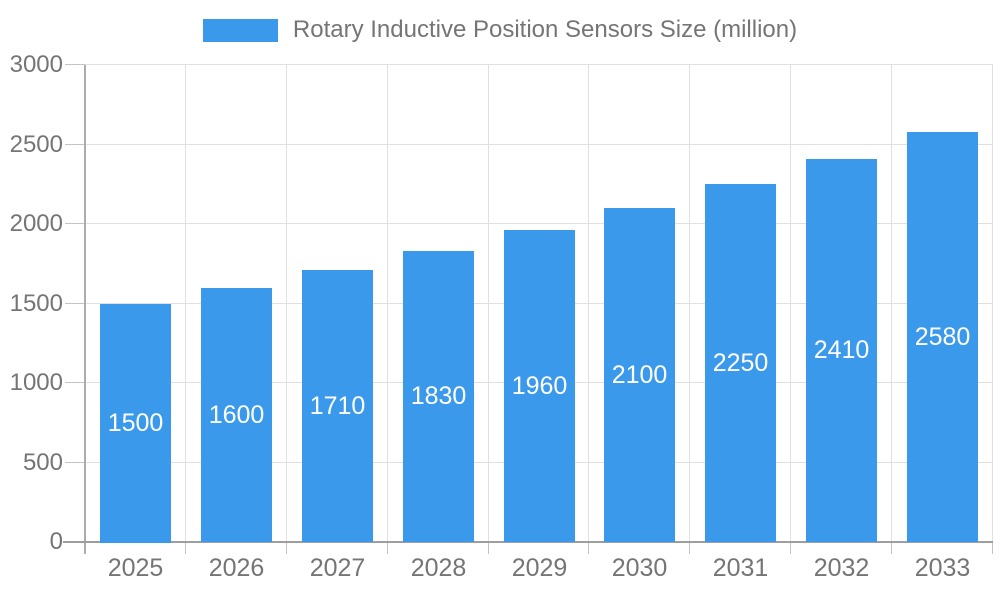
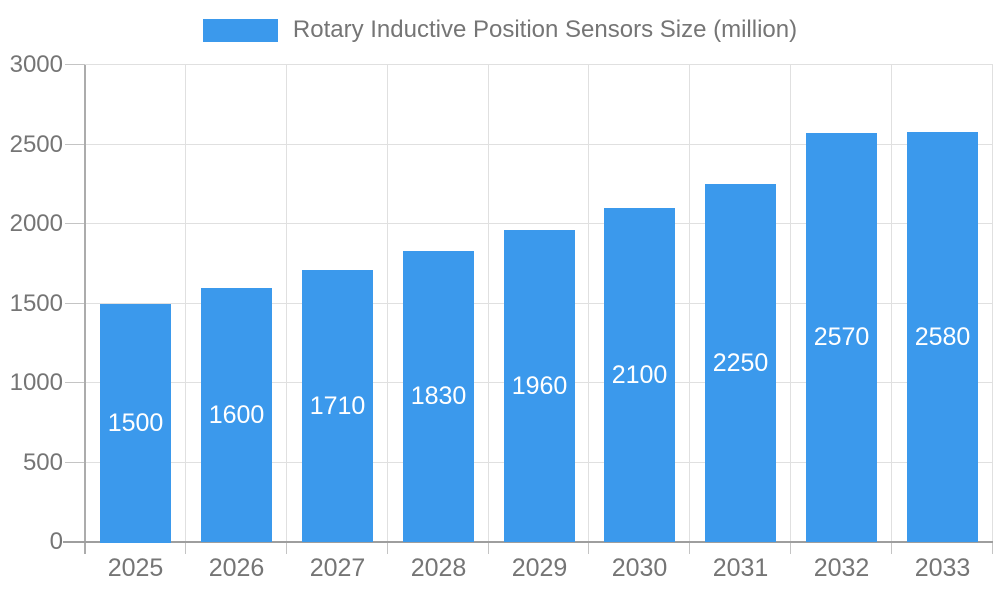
2032: 2410 -> 2570
